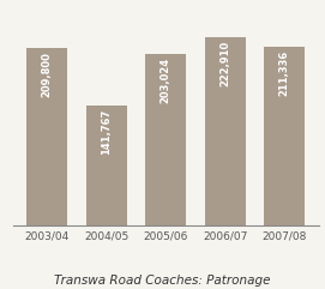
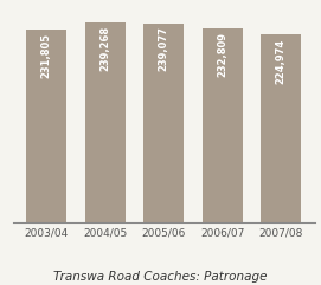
2003/04: 209,800 -> 231,805
2004/05: 141,767 -> 239,268
2005/06: 203,024 -> 239,077
2006/07: 222,910 -> 232,809
2007/08: 211,336 -> 224,974
